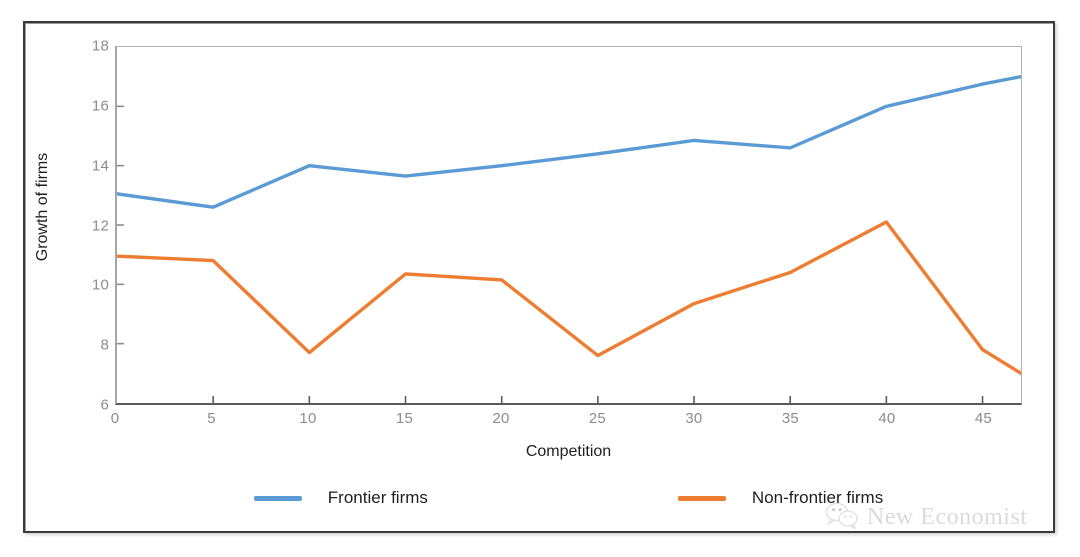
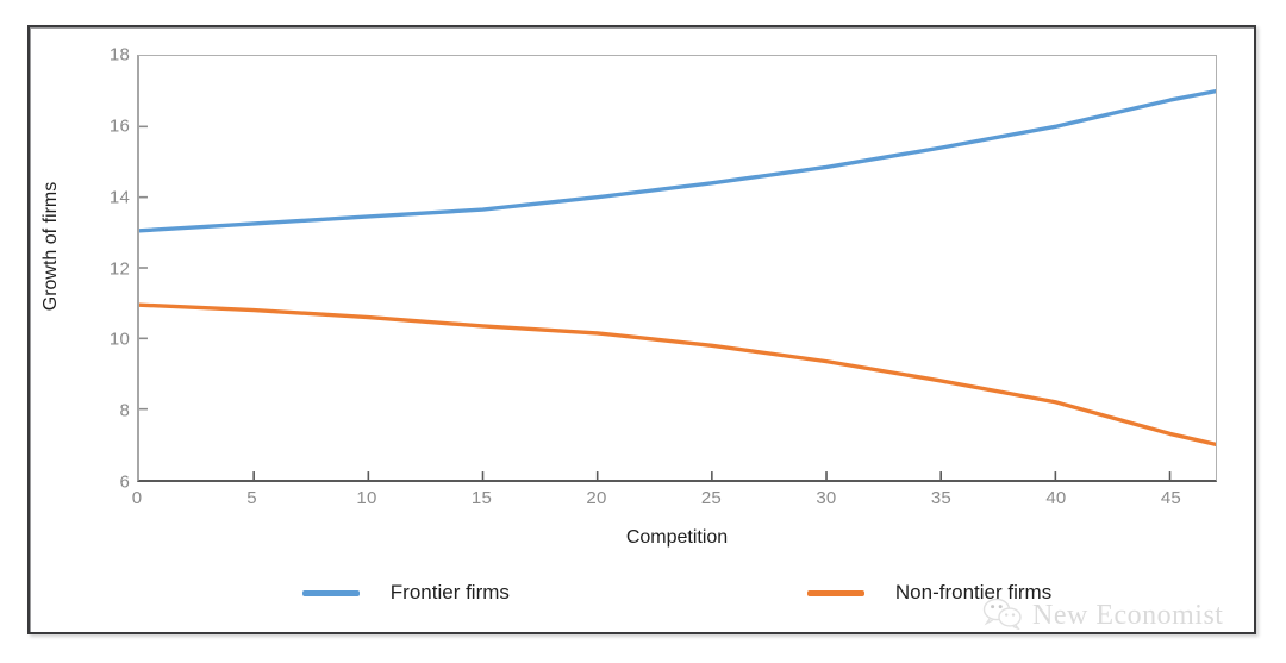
Frontier firms/5: 12.6 -> 13.2
Frontier firms/10: 14.0 -> 13.4
Non-frontier firms/10: 7.7 -> 10.6
Non-frontier firms/25: 7.6 -> 9.8
Frontier firms/35: 14.6 -> 15.4
Non-frontier firms/35: 10.4 -> 8.8
Non-frontier firms/40: 12.1 -> 8.2
Non-frontier firms/45: 7.8 -> 7.3
